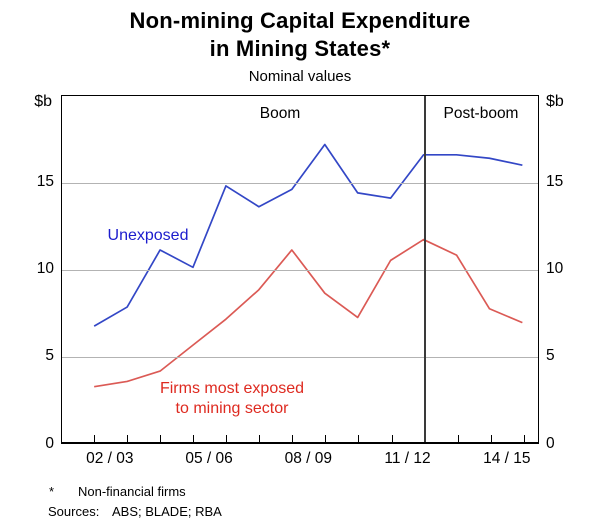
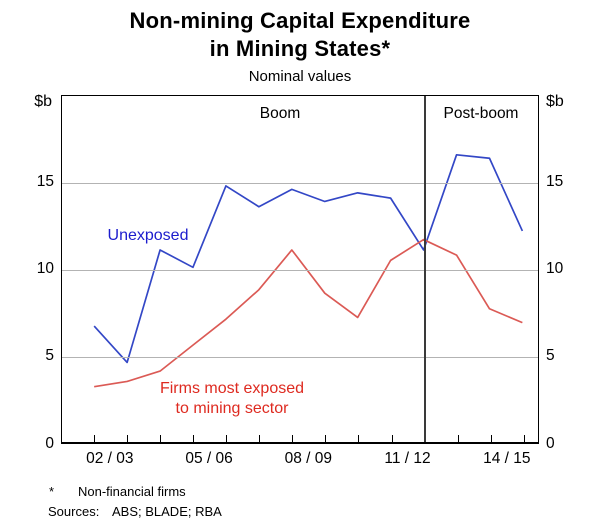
Unexposed/02/03: 7.8 -> 4.6
Unexposed/08/09: 17.2 -> 13.9
Unexposed/11/12: 16.6 -> 11.1
Unexposed/14/15: 16.0 -> 12.2
